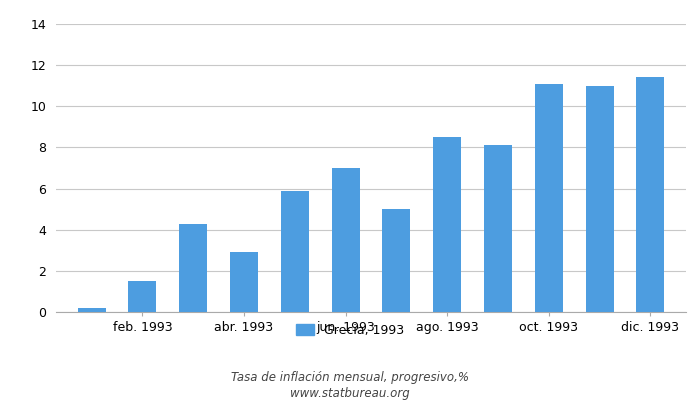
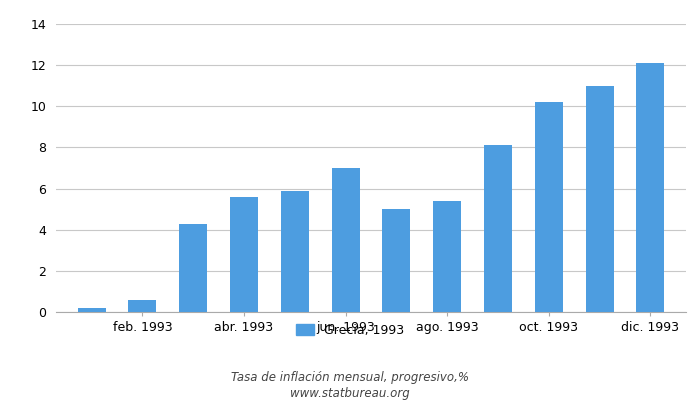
feb. 1993: 1.5 -> 0.6
abr. 1993: 2.9 -> 5.6
ago. 1993: 8.5 -> 5.4
oct. 1993: 11.1 -> 10.2
dic. 1993: 11.4 -> 12.1
